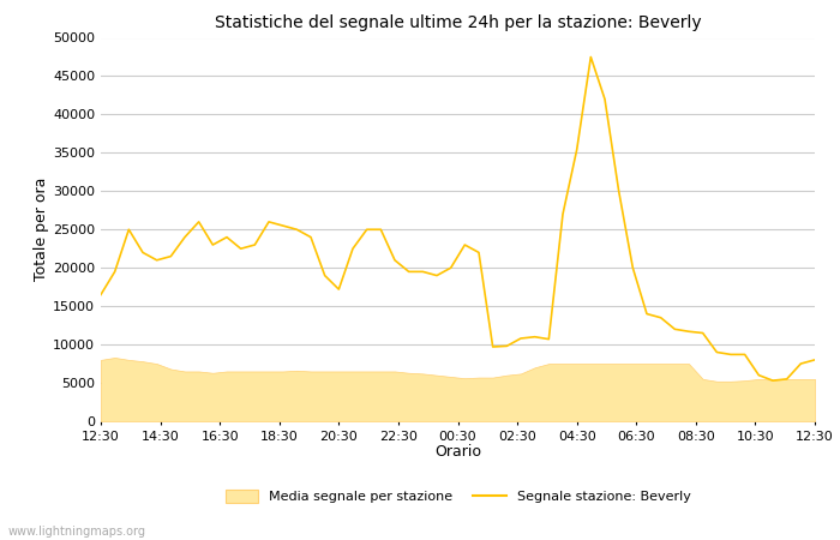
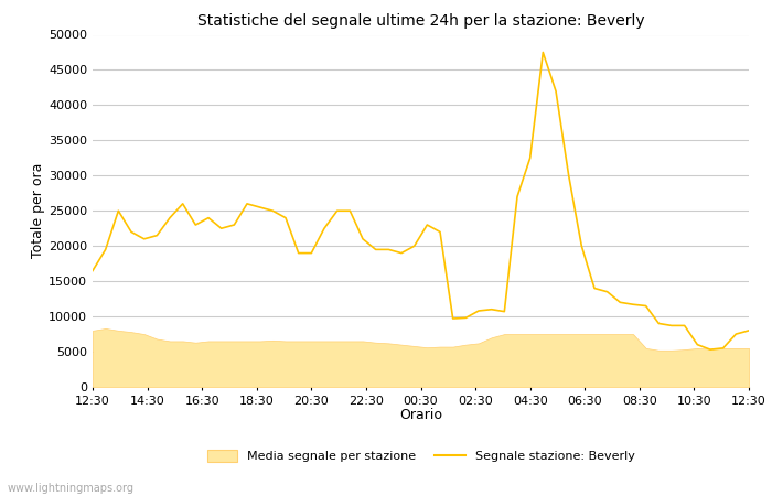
Segnale stazione: Beverly/20:30: 17200 -> 19000
Segnale stazione: Beverly/04:30: 35400 -> 32500
